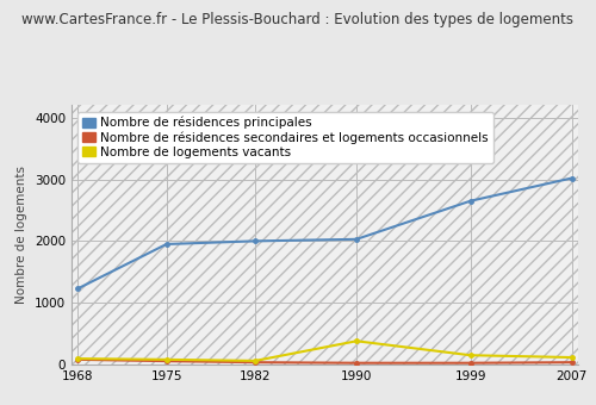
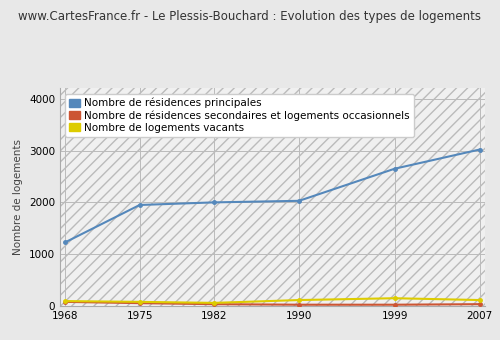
Nombre de logements vacants/1990: 380 -> 120
